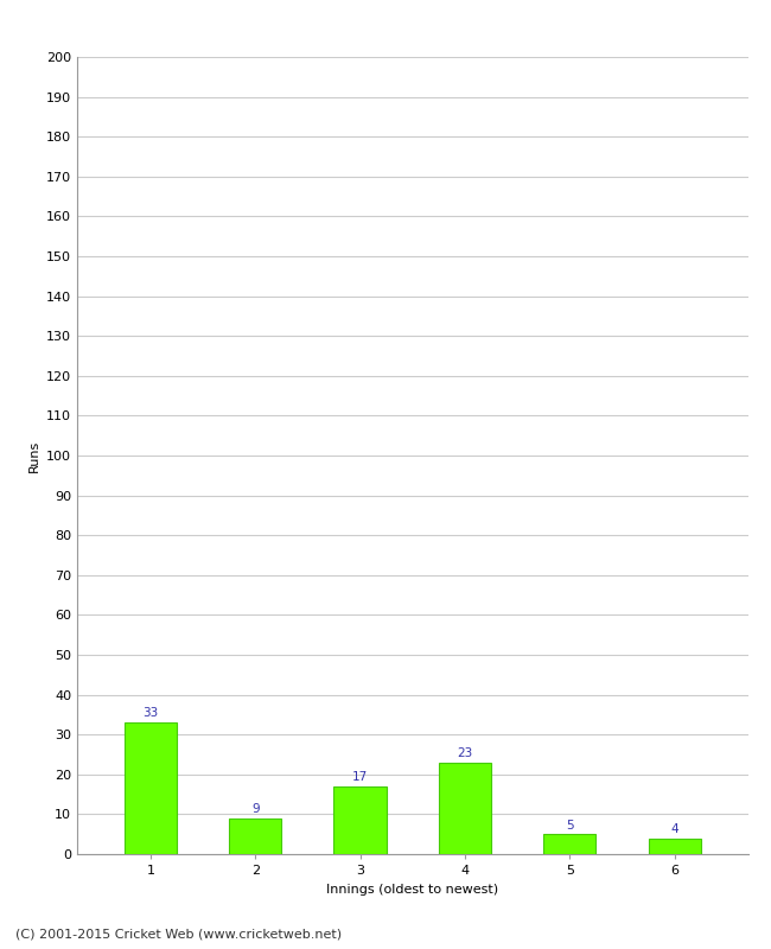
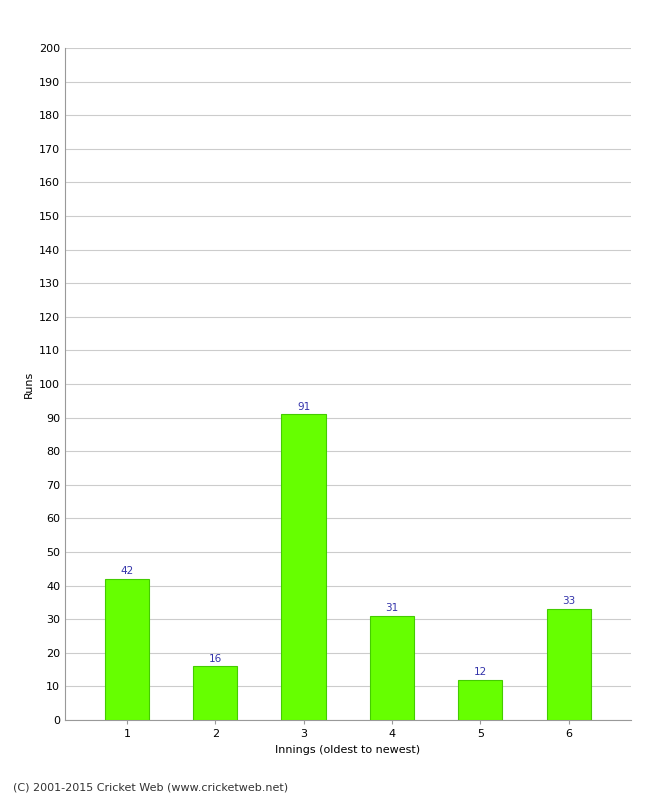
1: 33 -> 42
2: 9 -> 16
3: 17 -> 91
4: 23 -> 31
5: 5 -> 12
6: 4 -> 33
